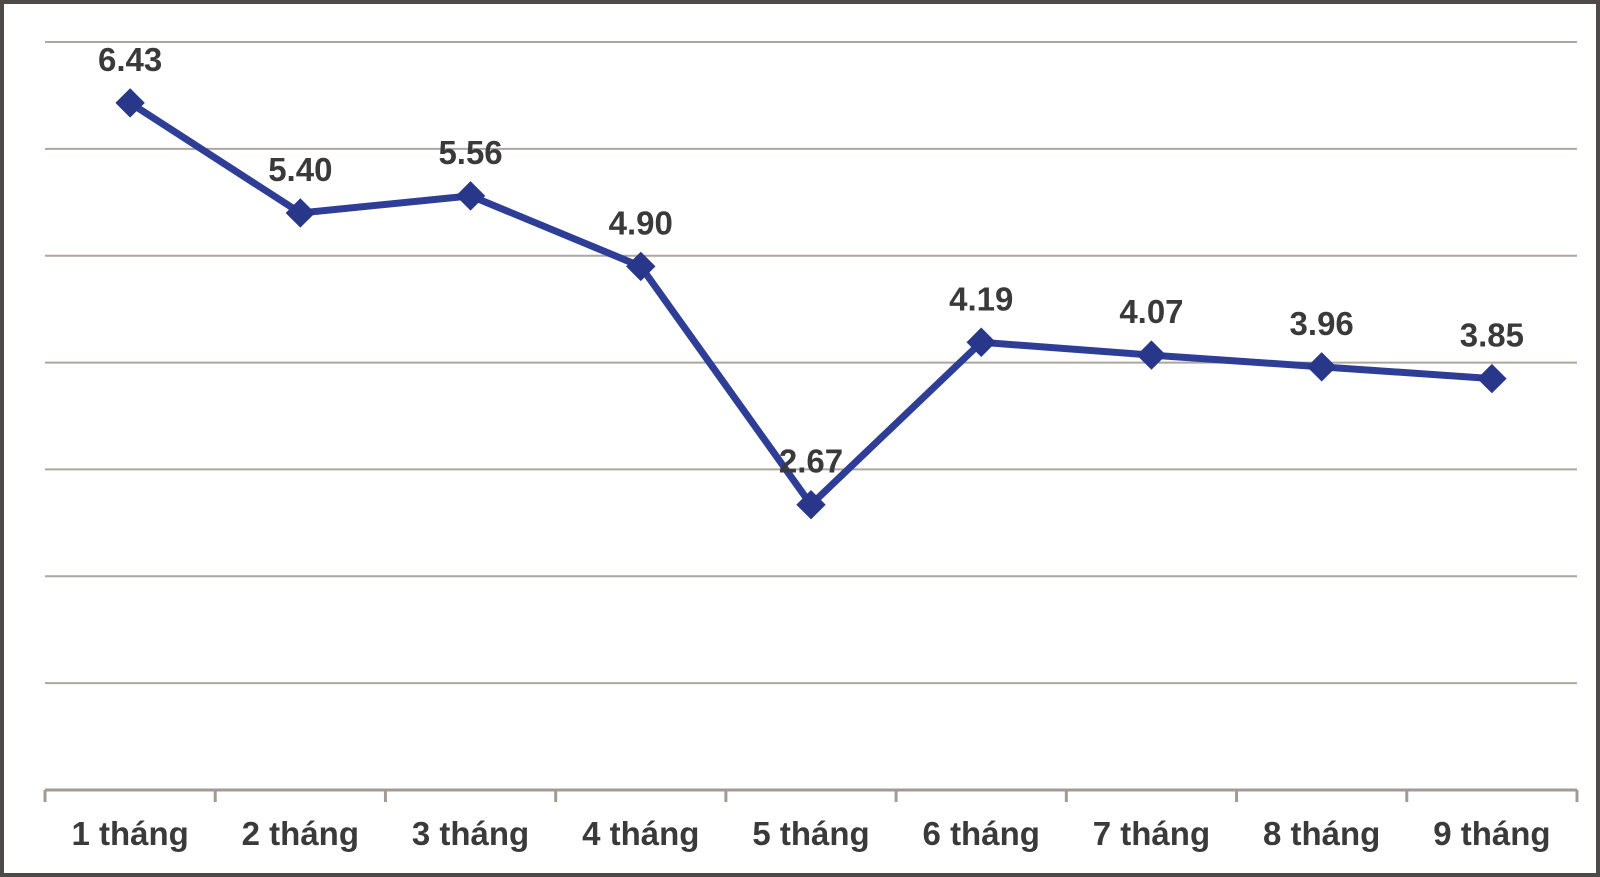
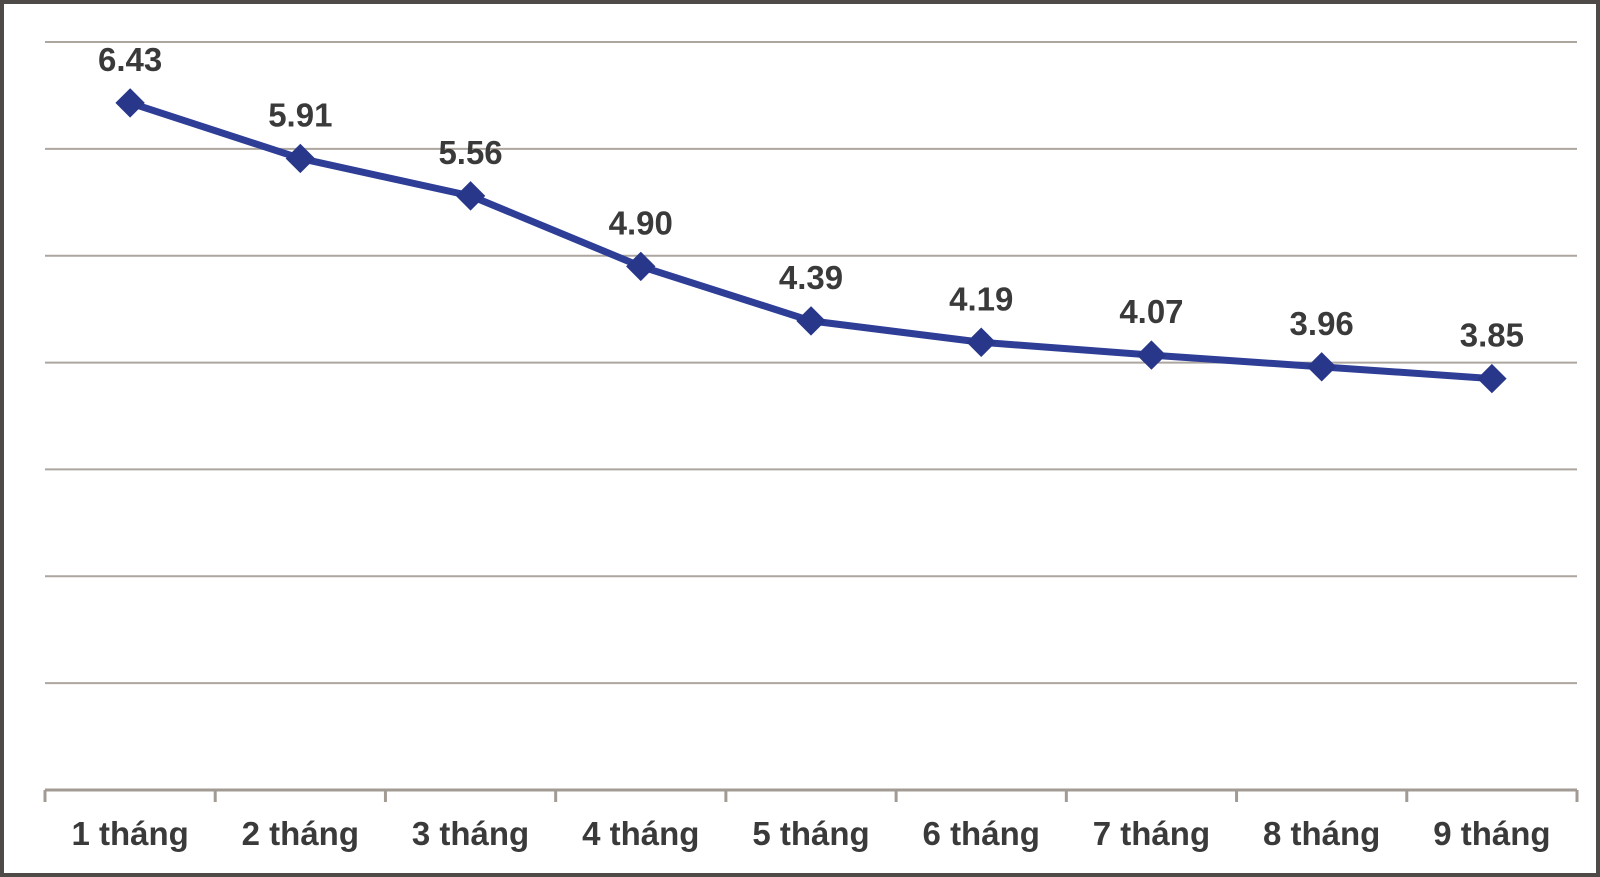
2 tháng: 5.40 -> 5.91
5 tháng: 2.67 -> 4.39
